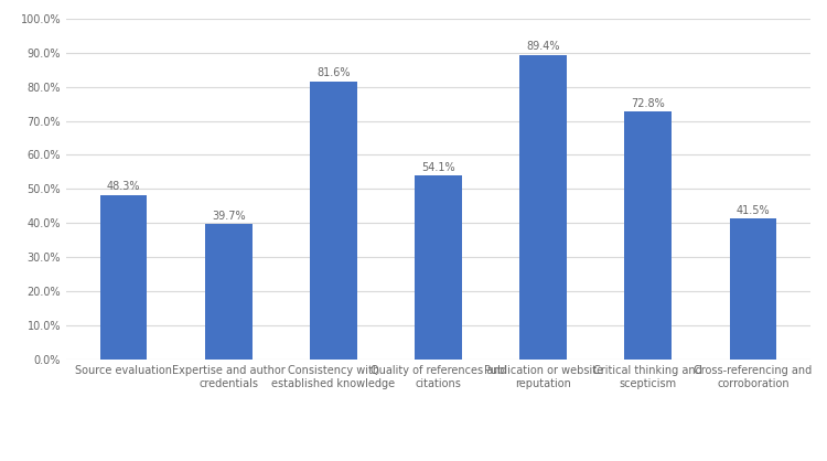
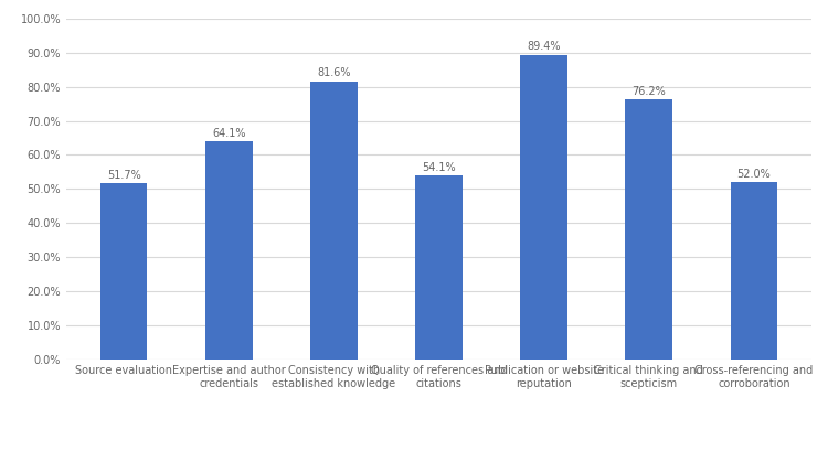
Source evaluation: 48.3% -> 51.7%
Expertise and author credentials: 39.7% -> 64.1%
Critical thinking and scepticism: 72.8% -> 76.2%
Cross-referencing and corroboration: 41.5% -> 52.0%
